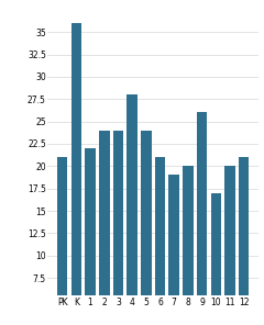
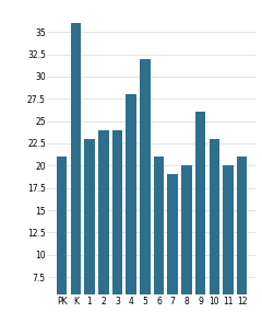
1: 22 -> 23
5: 24 -> 32
10: 17 -> 23
